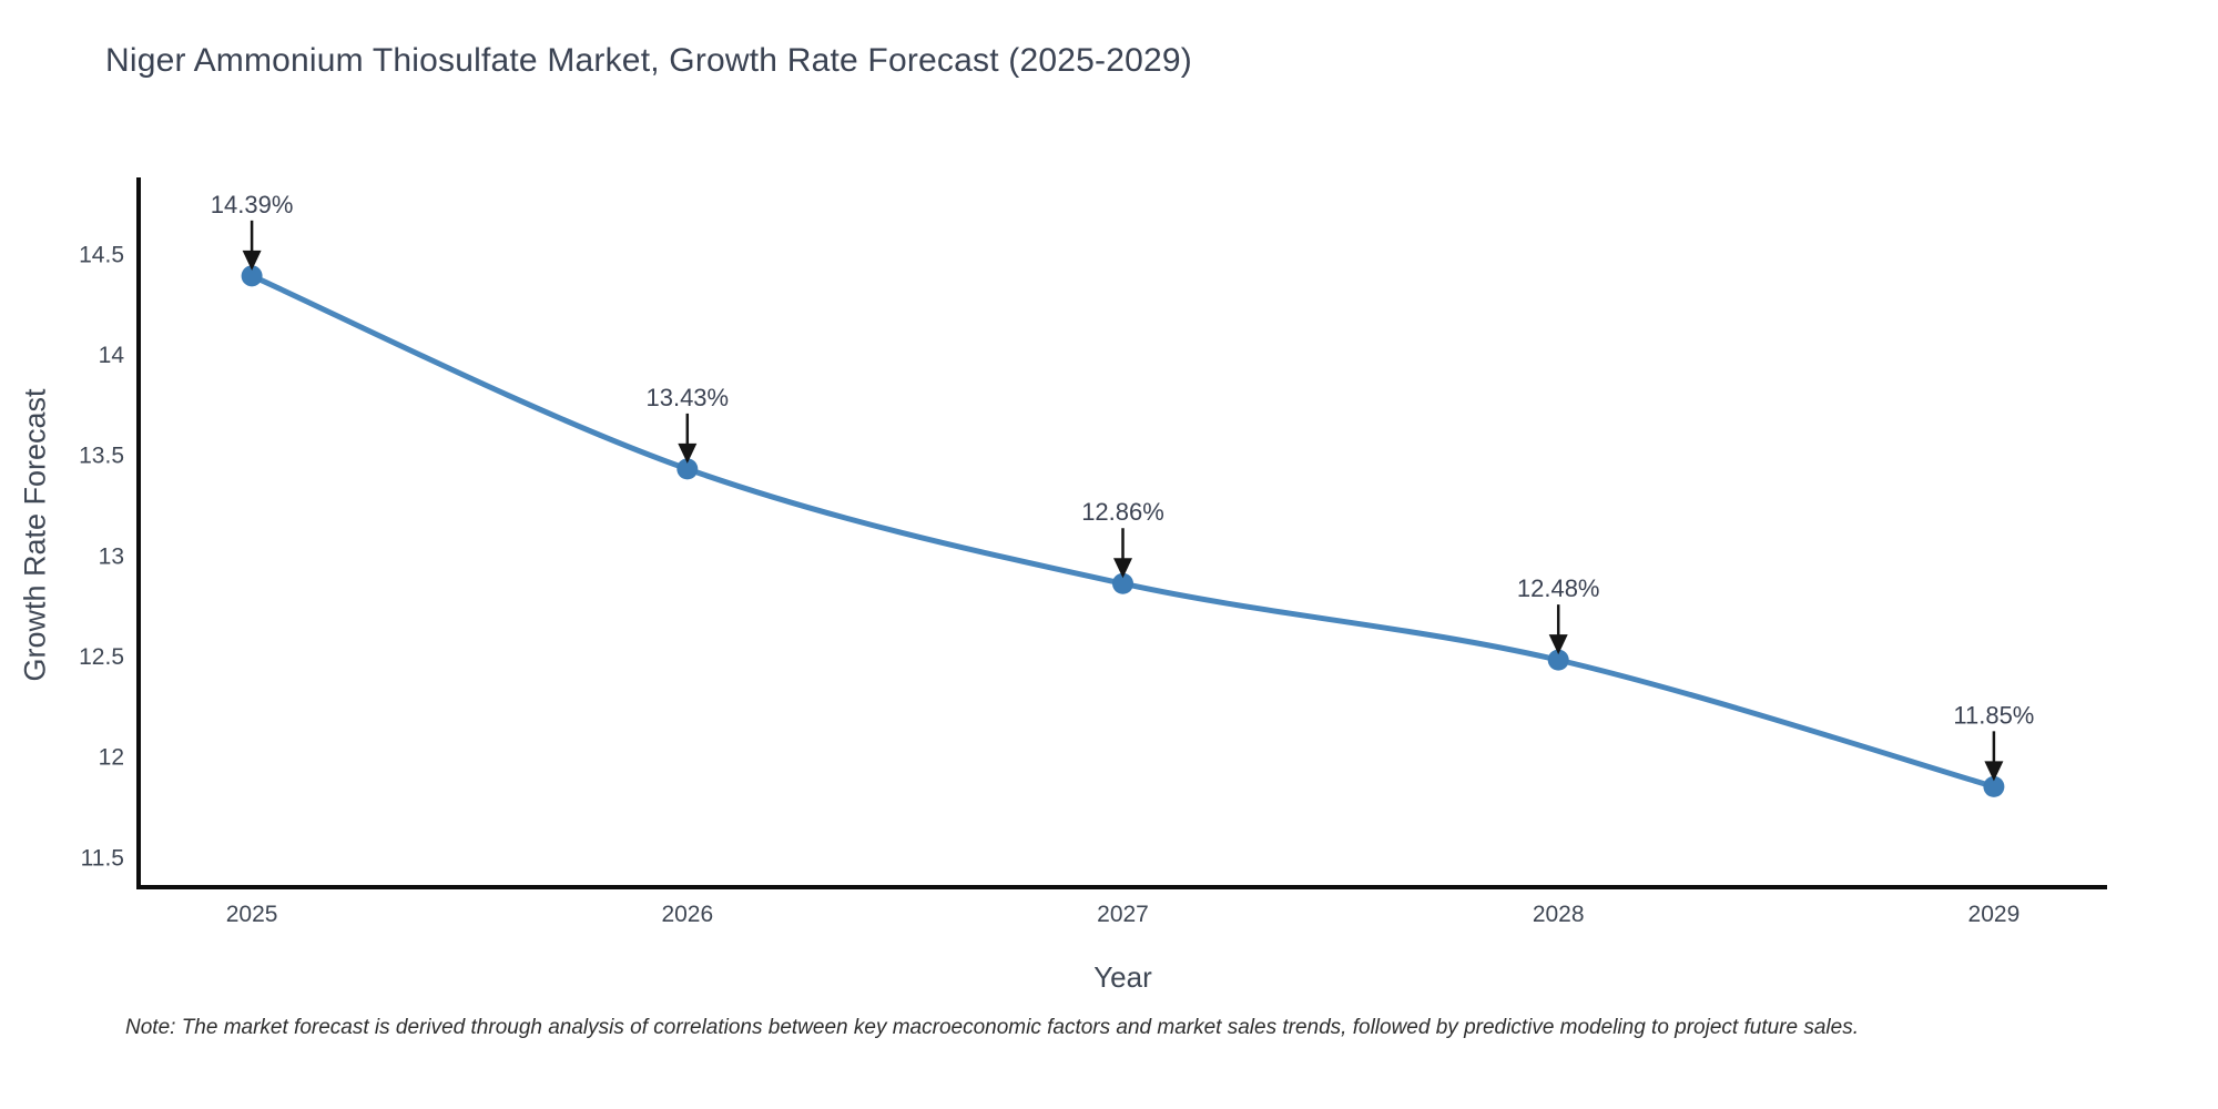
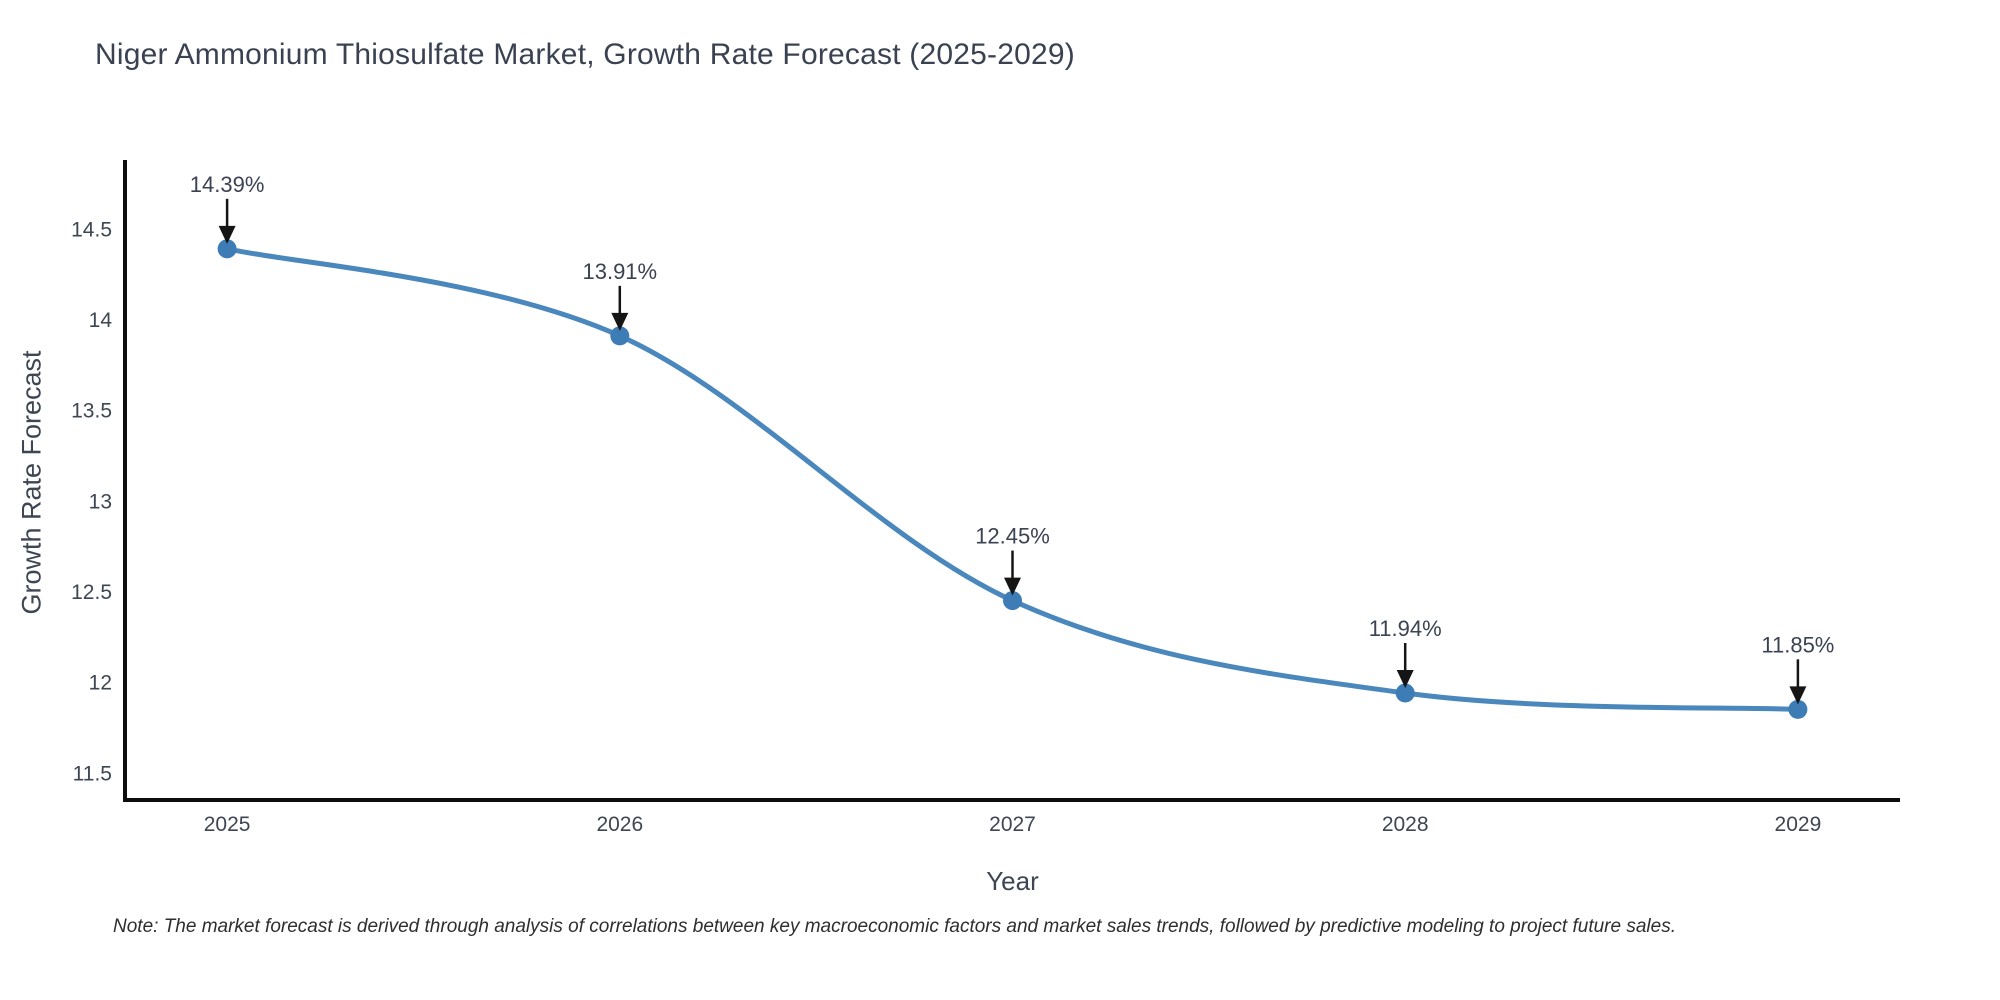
2026: 13.43% -> 13.91%
2027: 12.86% -> 12.45%
2028: 12.48% -> 11.94%
